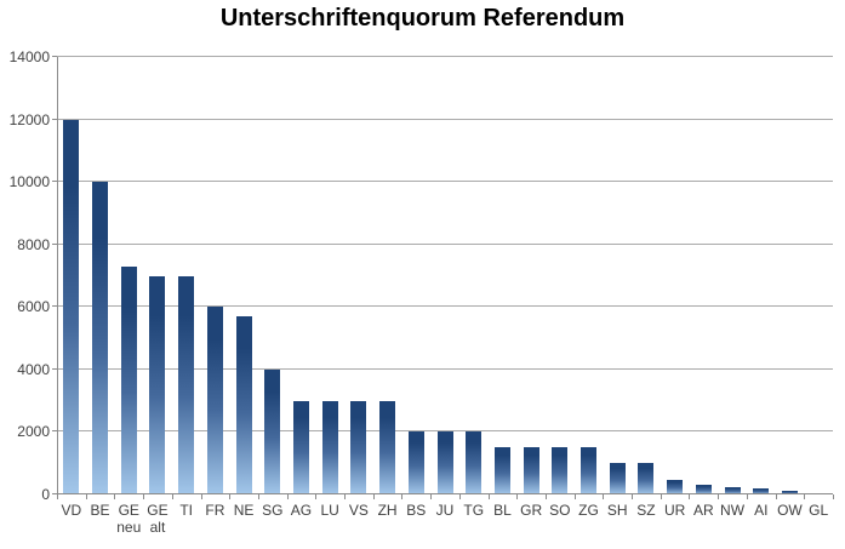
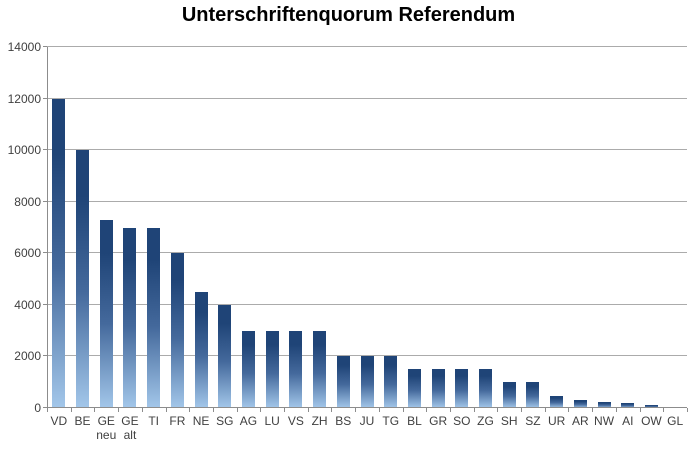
NE: 5700 -> 4500
